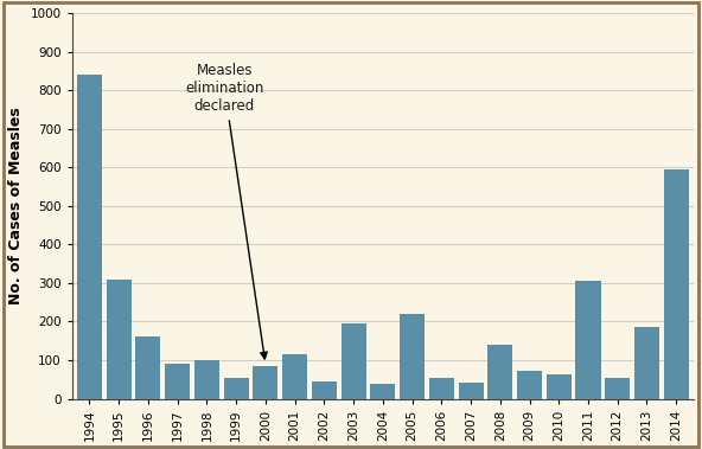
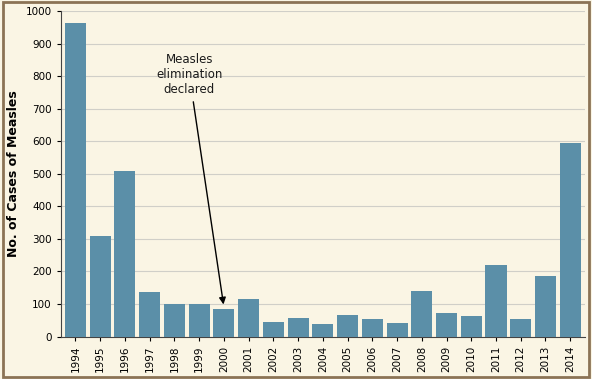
1994: 840 -> 963
1996: 160 -> 508
1997: 90 -> 138
1999: 55 -> 100
2003: 195 -> 56
2005: 220 -> 66
2011: 305 -> 220
